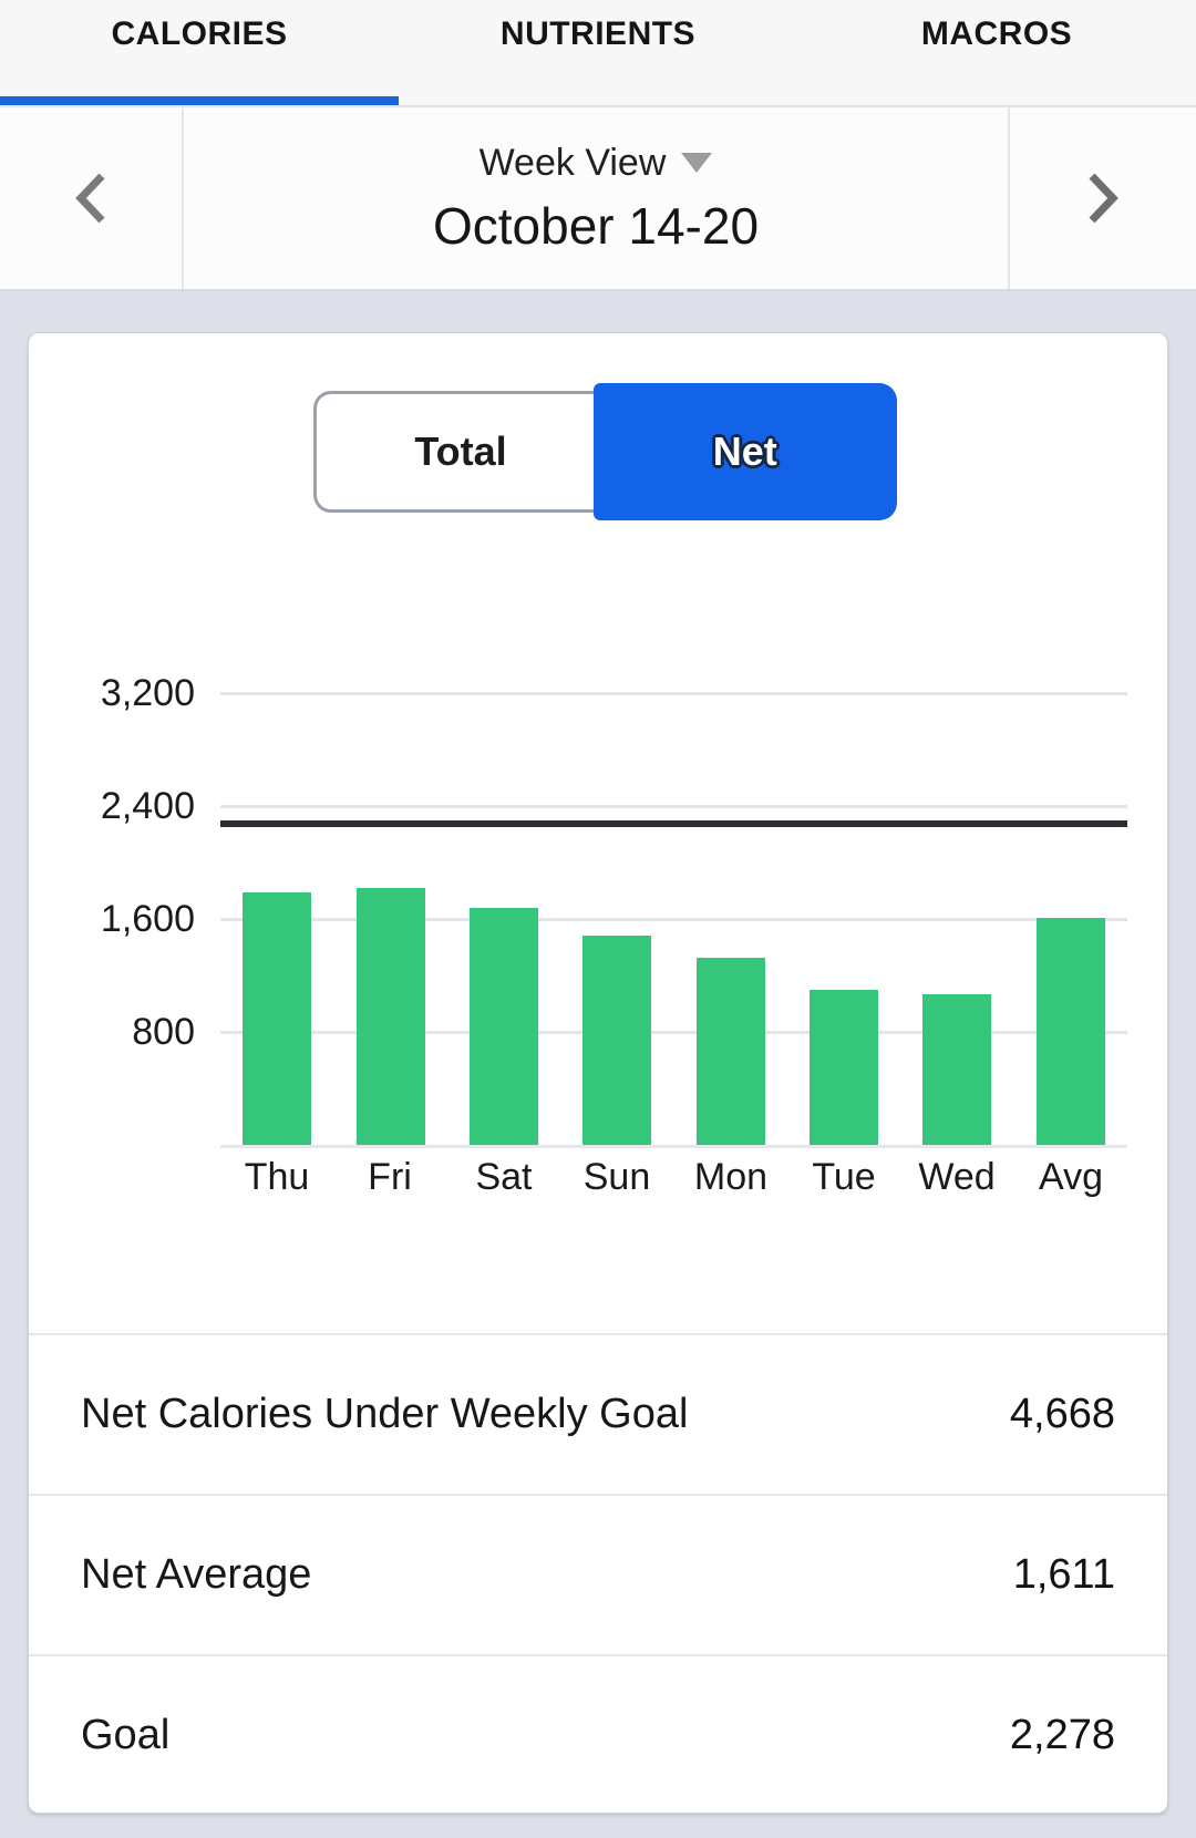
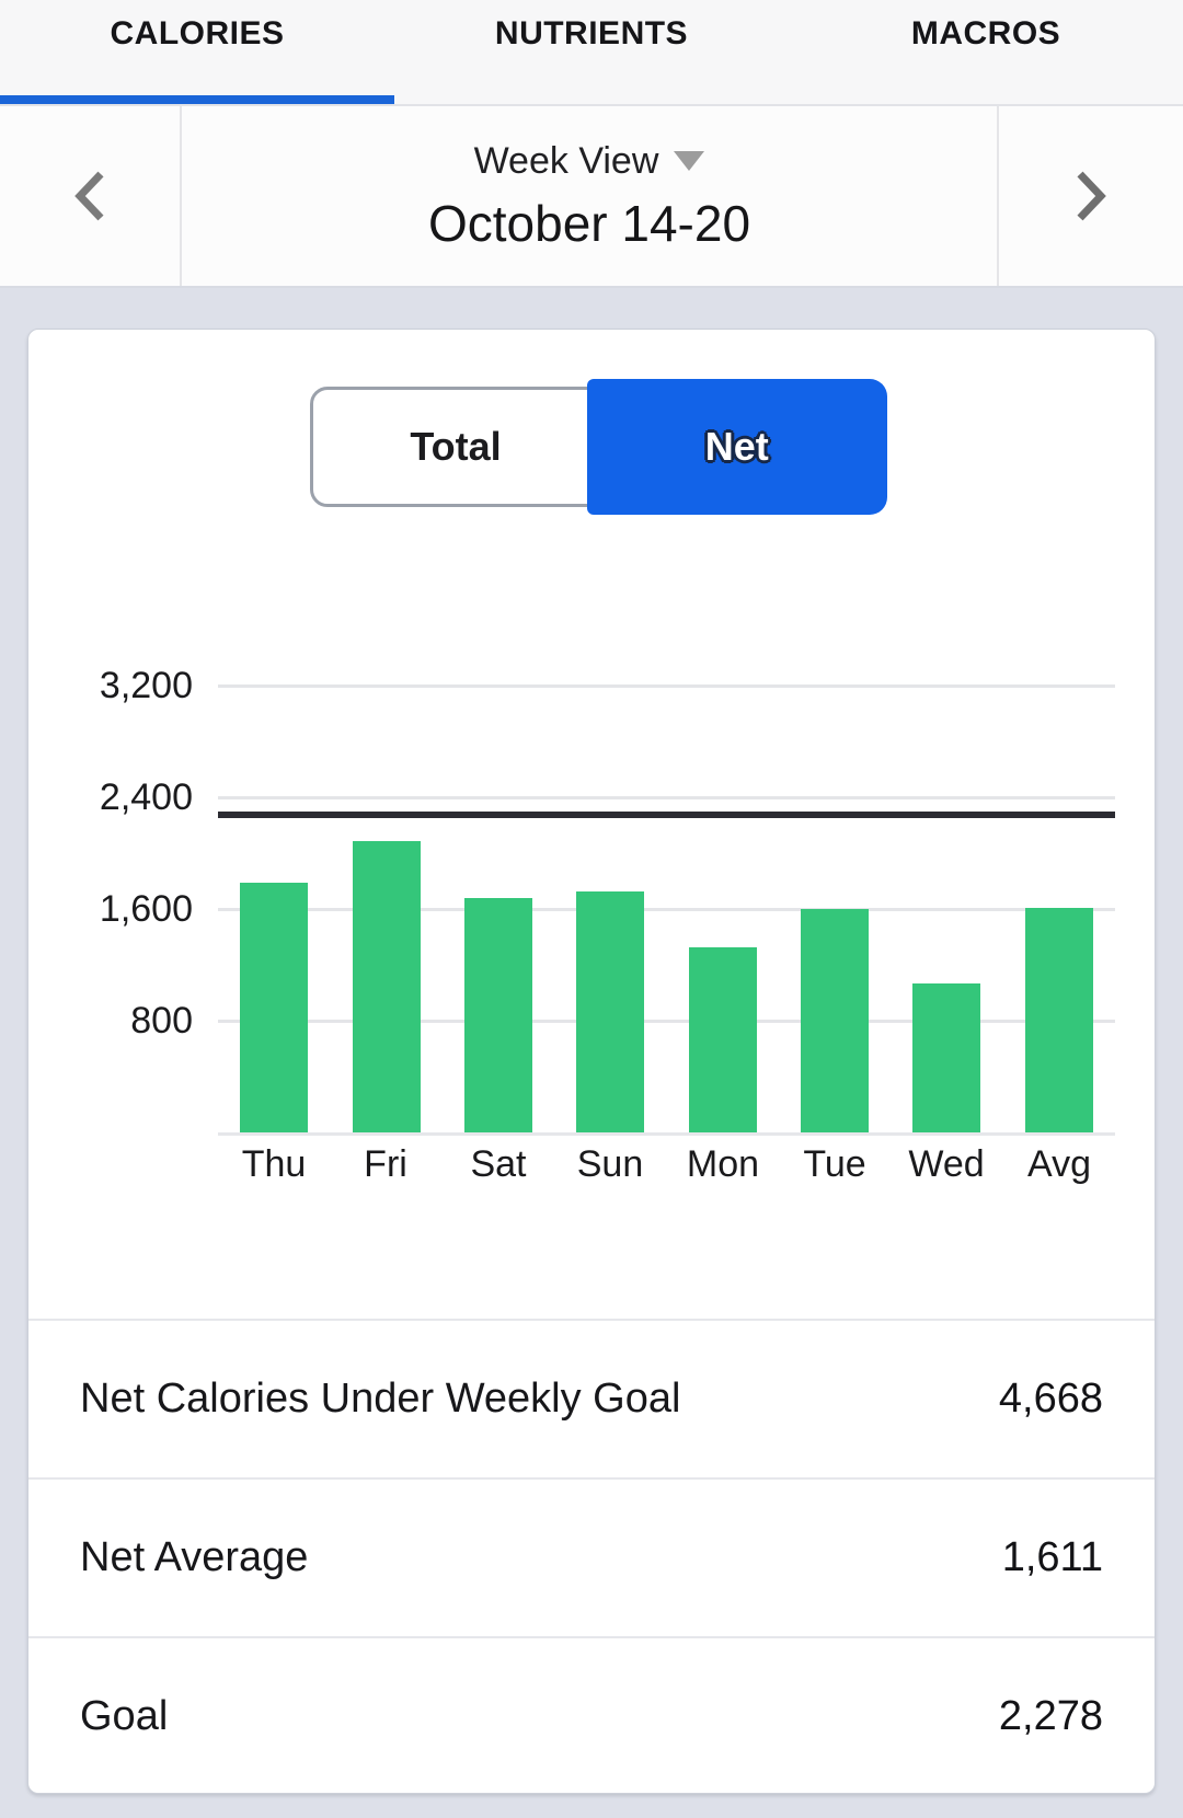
Fri: 1820 -> 2090
Sun: 1480 -> 1720
Tue: 1100 -> 1600
